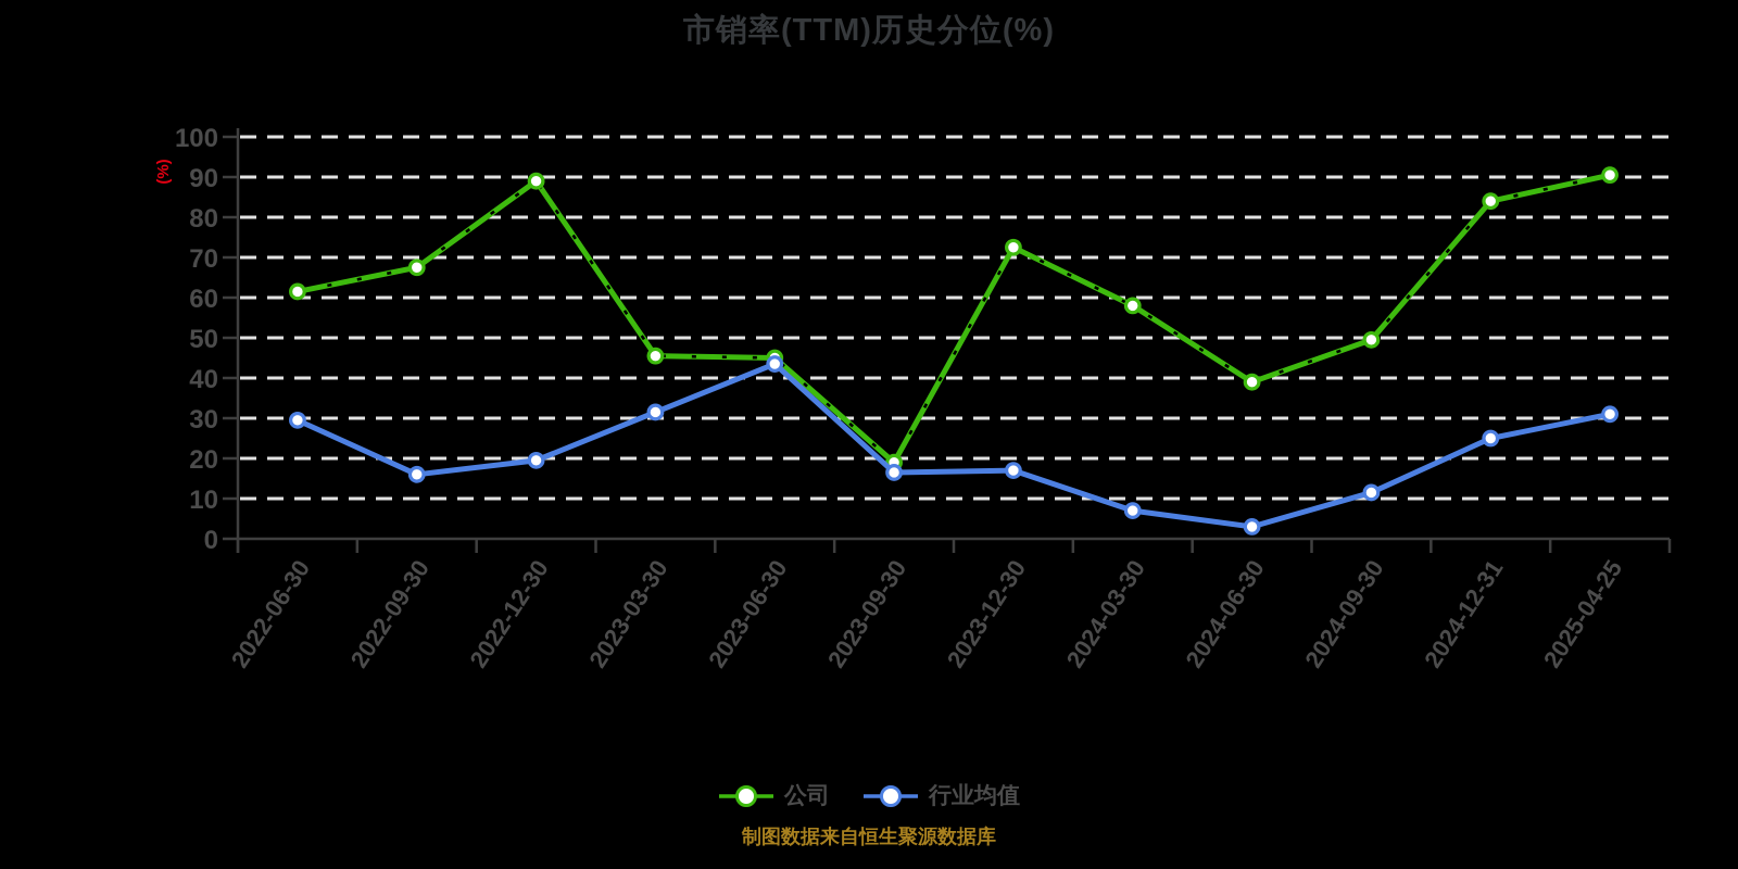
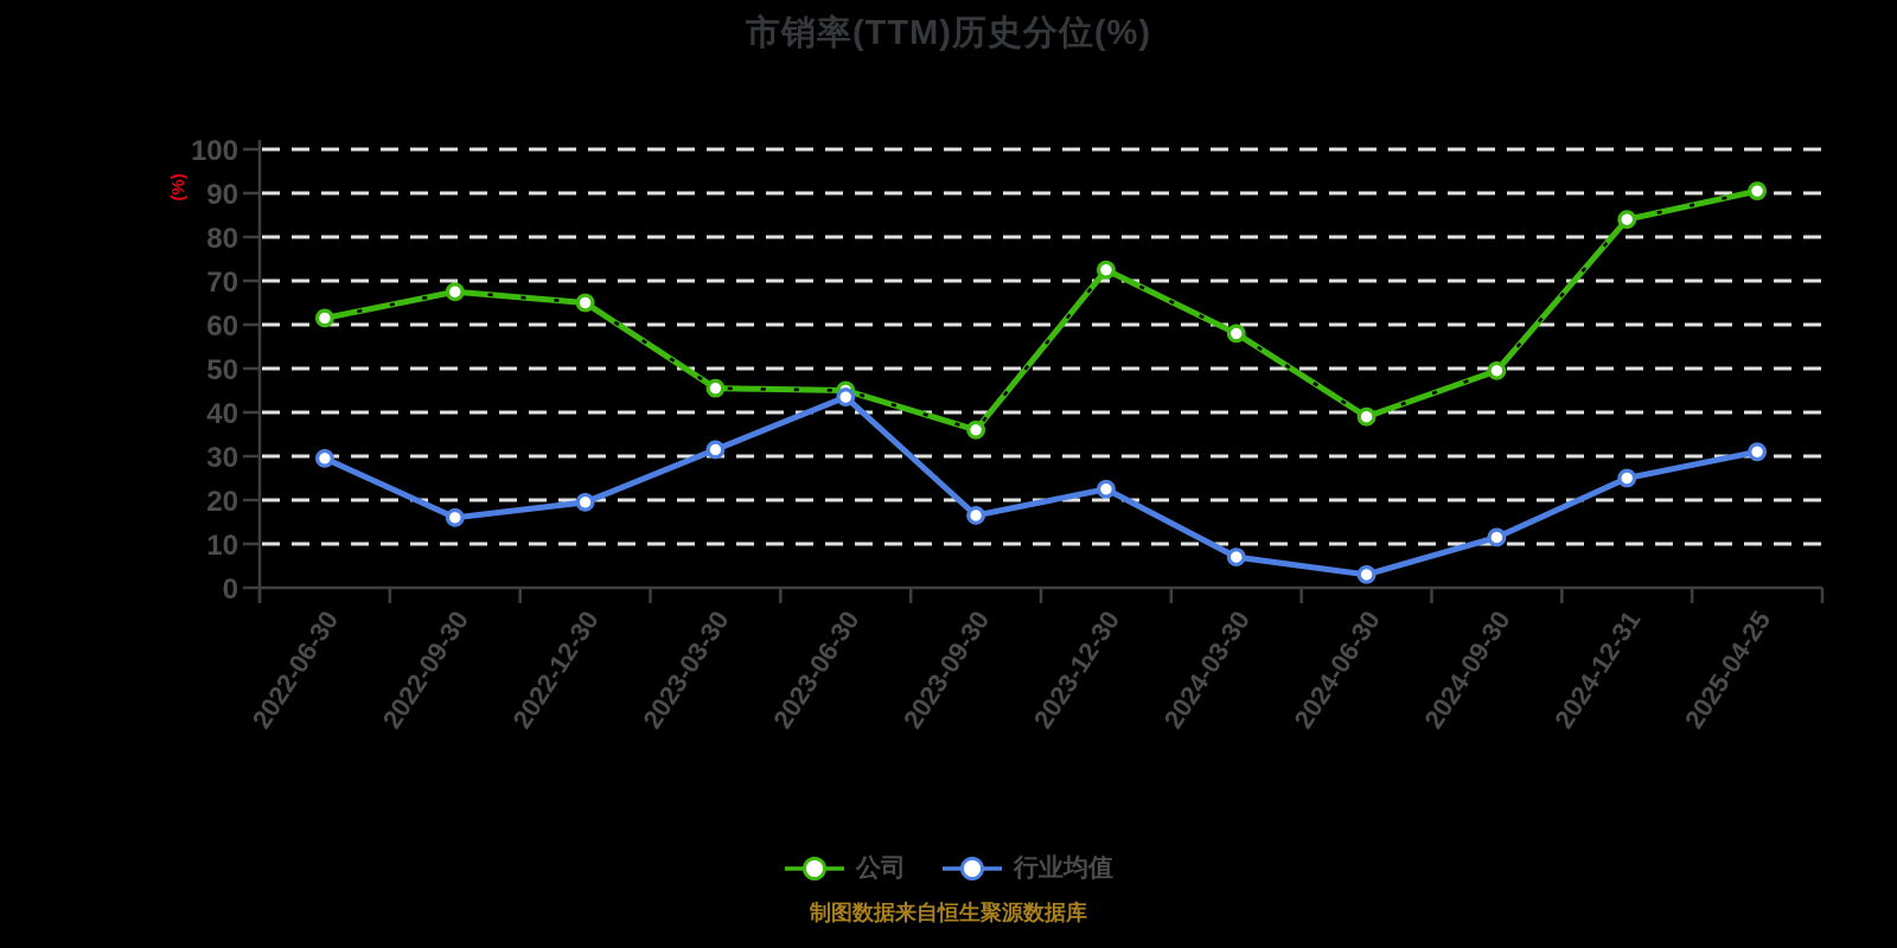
公司/2022-12-30: 89 -> 65
公司/2023-09-30: 19 -> 36
行业均值/2023-12-30: 17 -> 22
